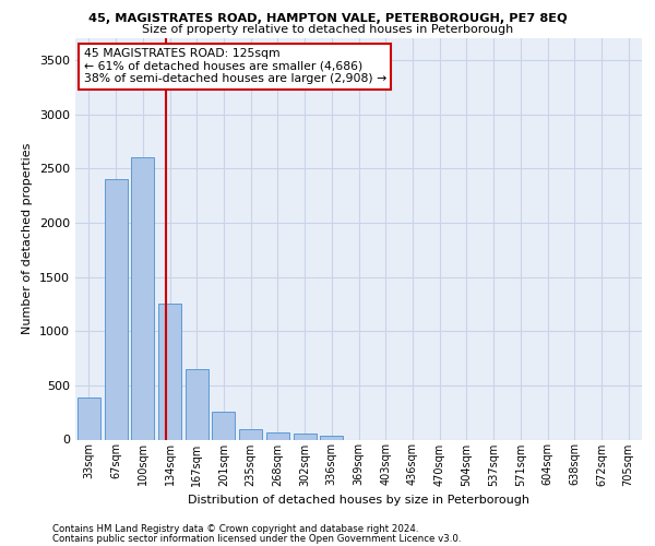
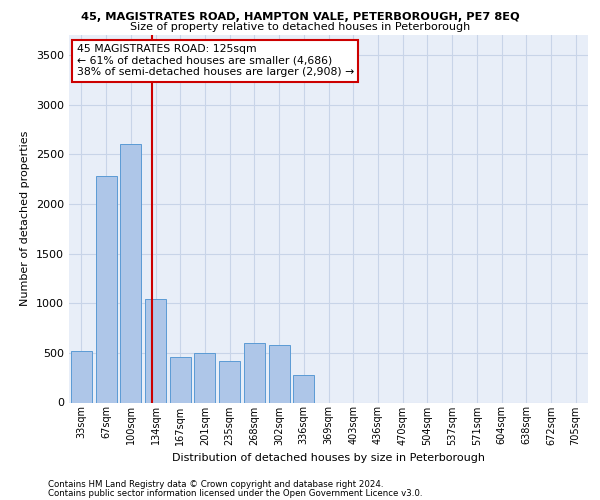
33sqm: 390 -> 520
67sqm: 2400 -> 2280
134sqm: 1250 -> 1040
167sqm: 650 -> 460
201sqm: 260 -> 500
235sqm: 100 -> 420
268sqm: 60 -> 600
302sqm: 60 -> 580
336sqm: 40 -> 280
